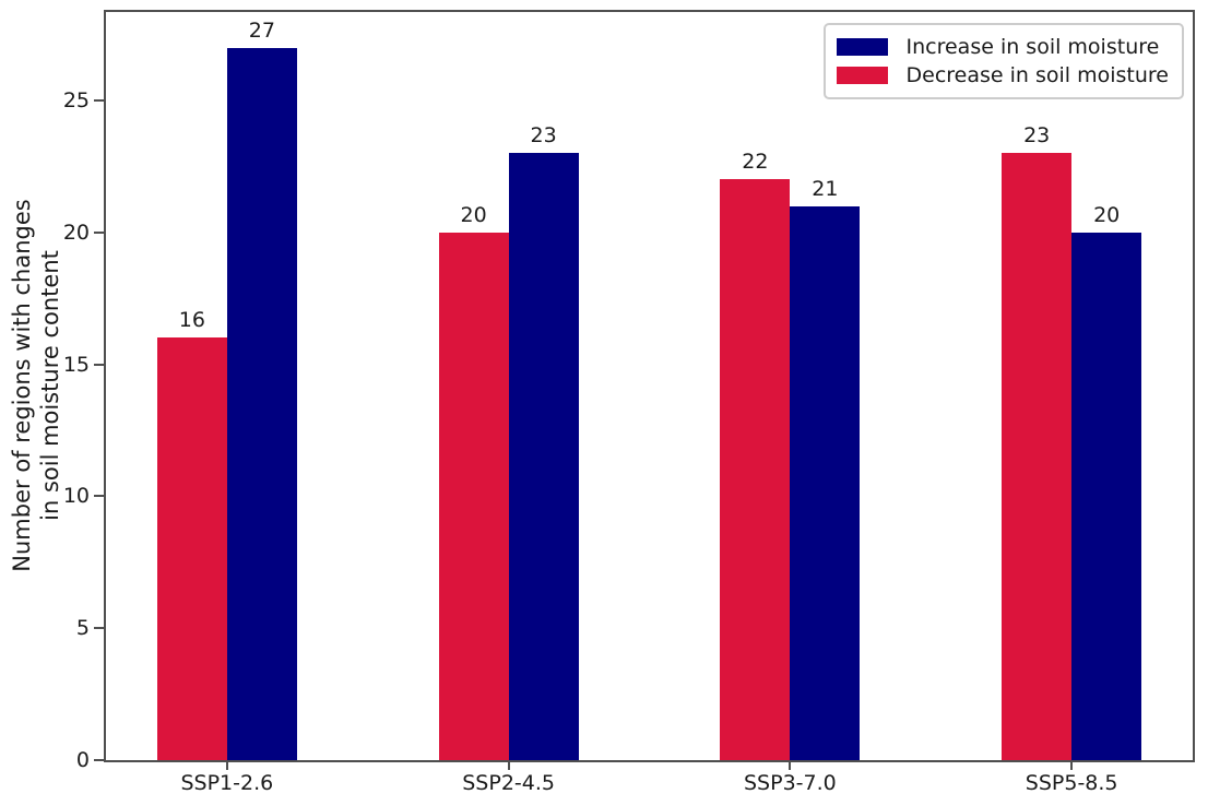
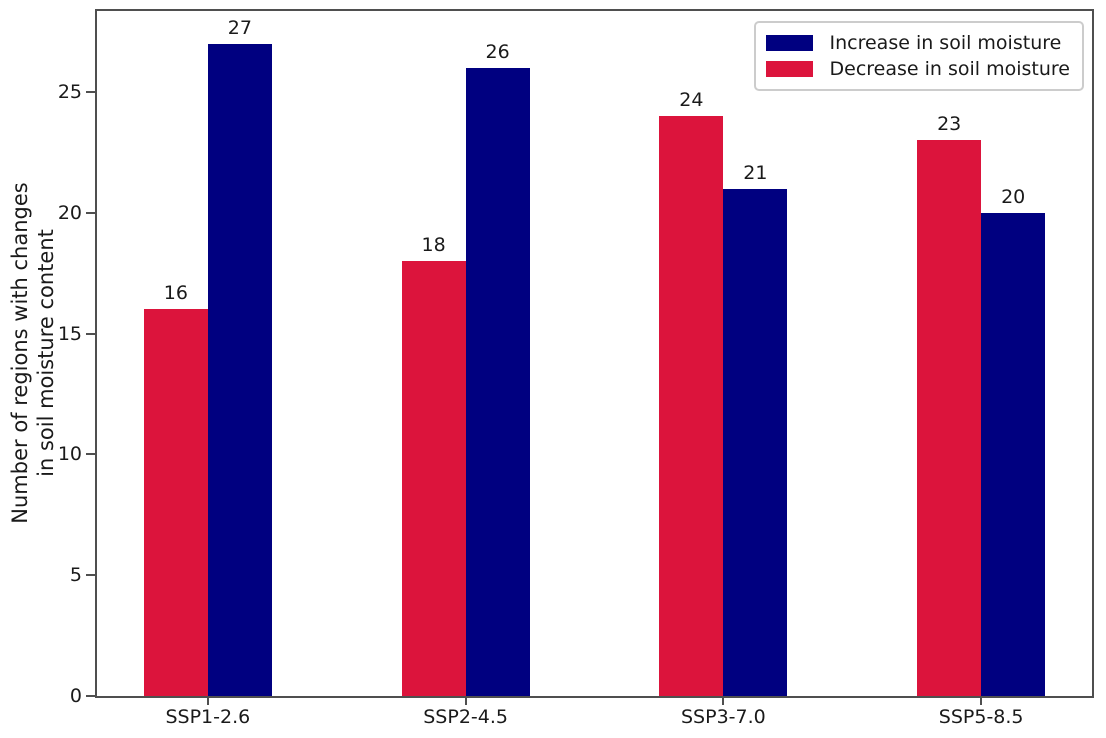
Decrease in soil moisture/SSP2-4.5: 20 -> 18
Increase in soil moisture/SSP2-4.5: 23 -> 26
Decrease in soil moisture/SSP3-7.0: 22 -> 24
